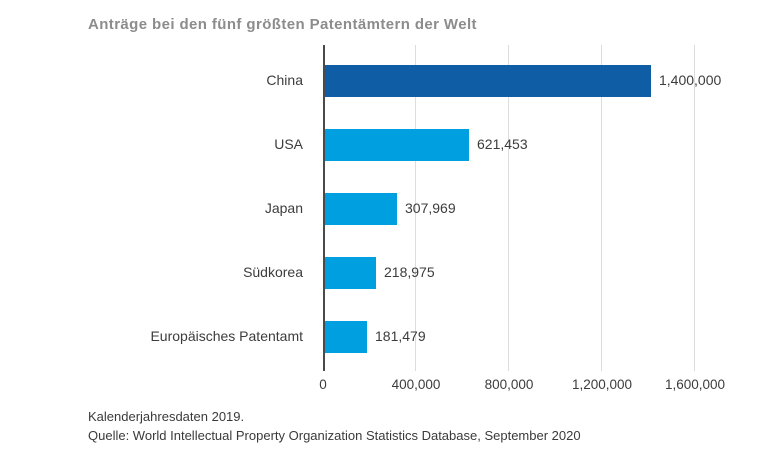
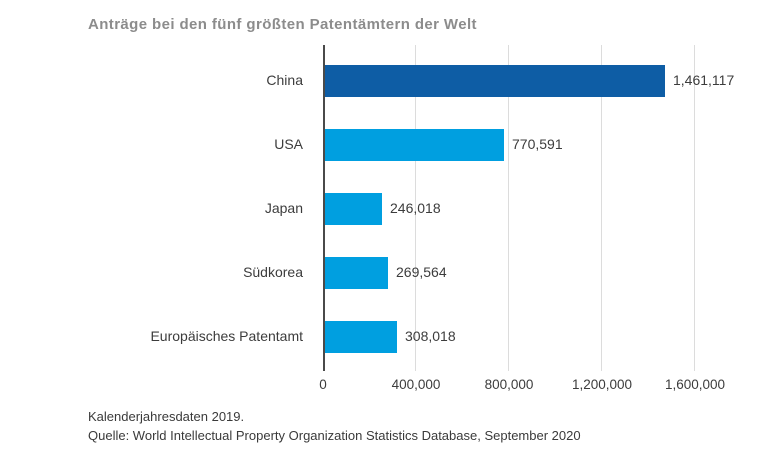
China: 1,400,000 -> 1,461,117
USA: 621,453 -> 770,591
Japan: 307,969 -> 246,018
Südkorea: 218,975 -> 269,564
Europäisches Patentamt: 181,479 -> 308,018
